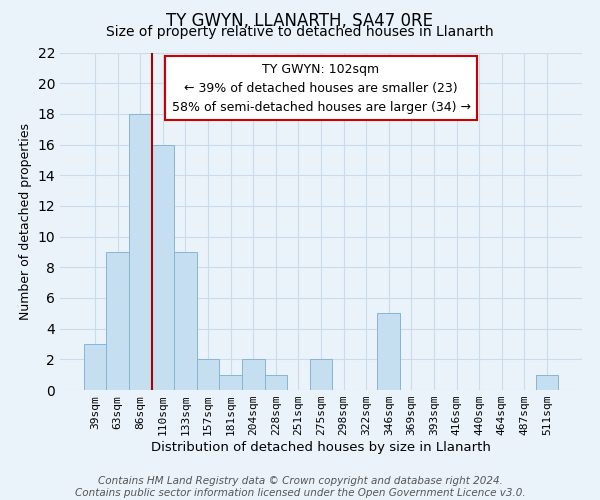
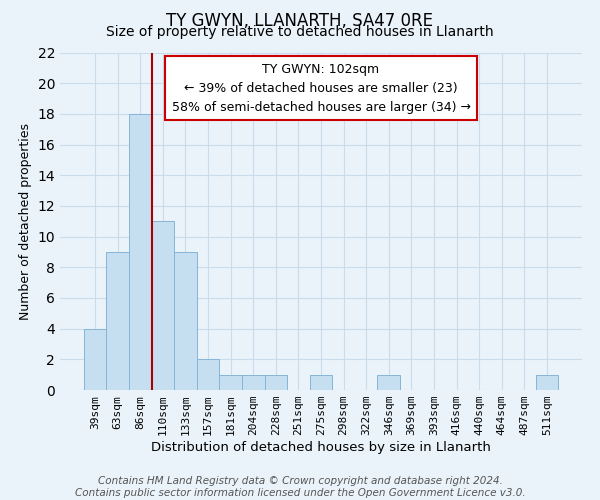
39sqm: 3 -> 4
110sqm: 16 -> 11
204sqm: 2 -> 1
275sqm: 2 -> 1
346sqm: 5 -> 1
